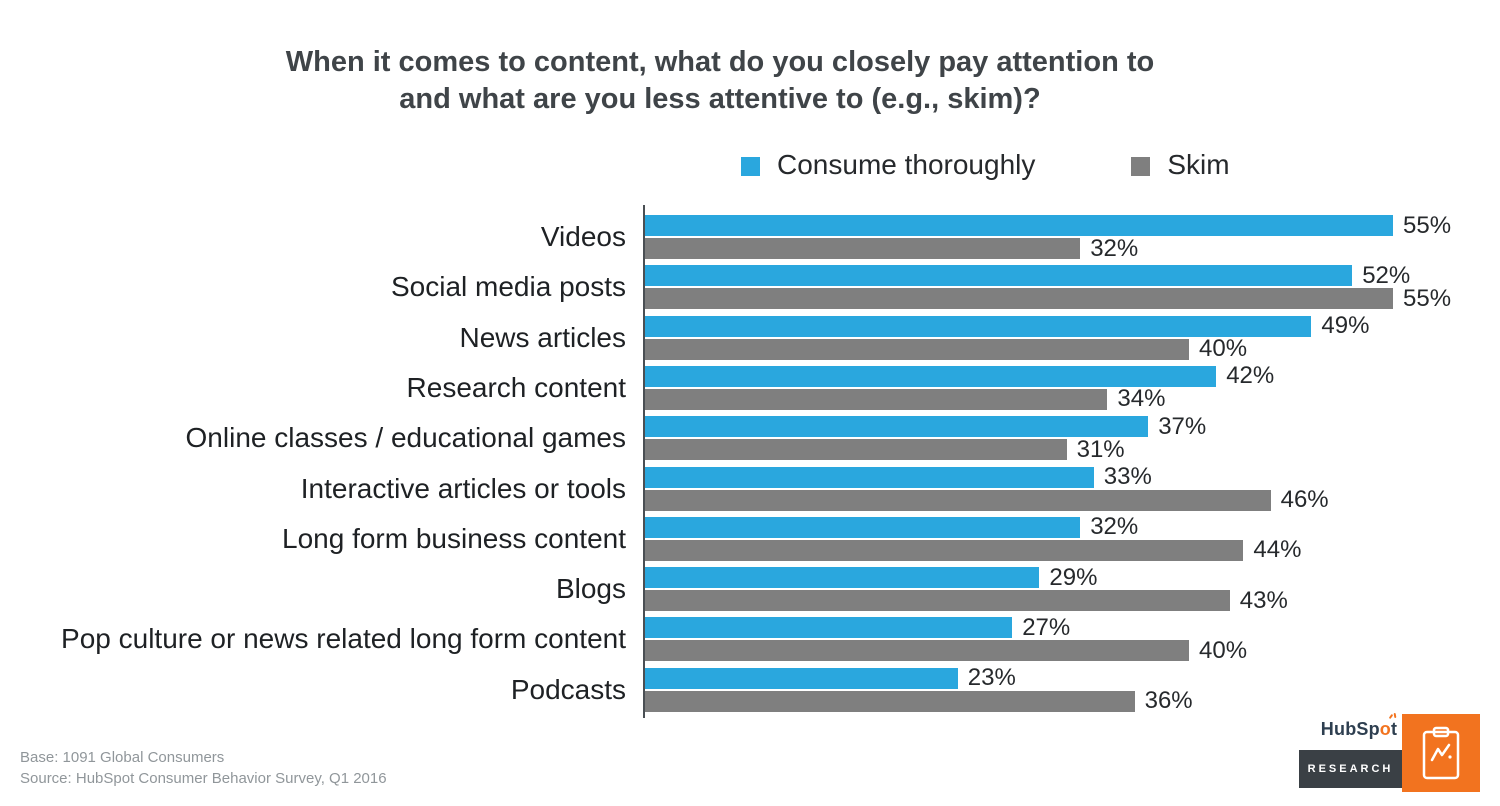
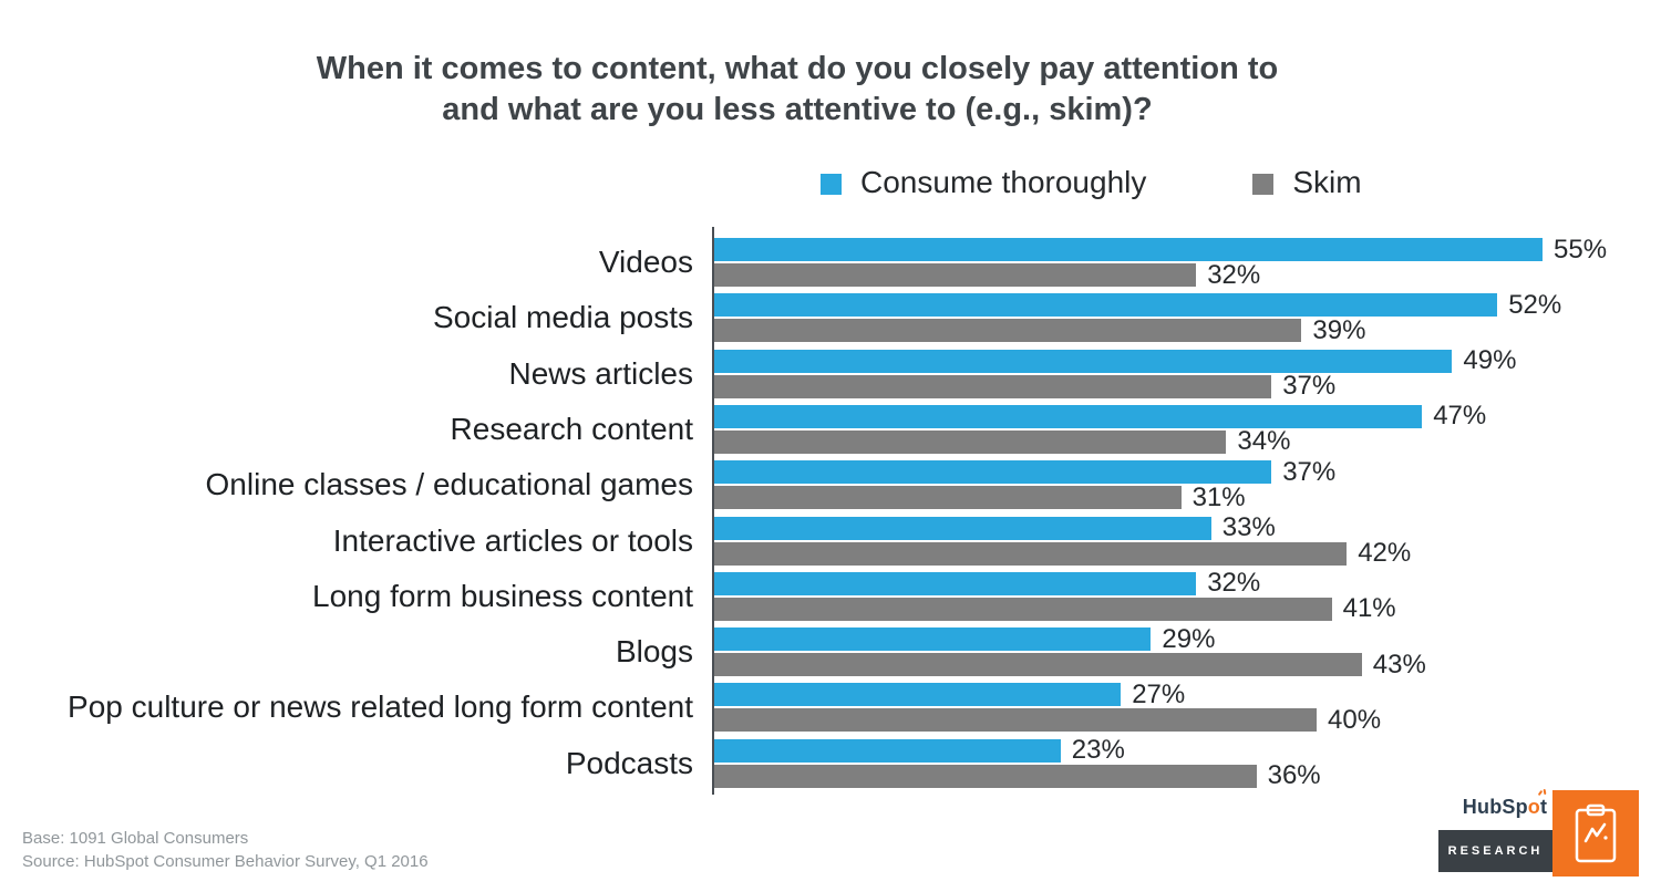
Skim/Social media posts: 55% -> 39%
Skim/News articles: 40% -> 37%
Consume thoroughly/Research content: 42% -> 47%
Skim/Interactive articles or tools: 46% -> 42%
Skim/Long form business content: 44% -> 41%
